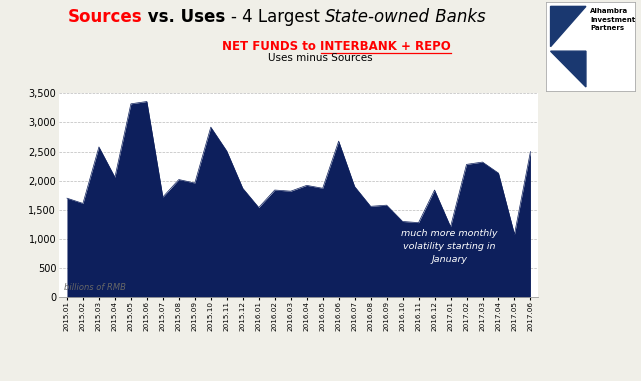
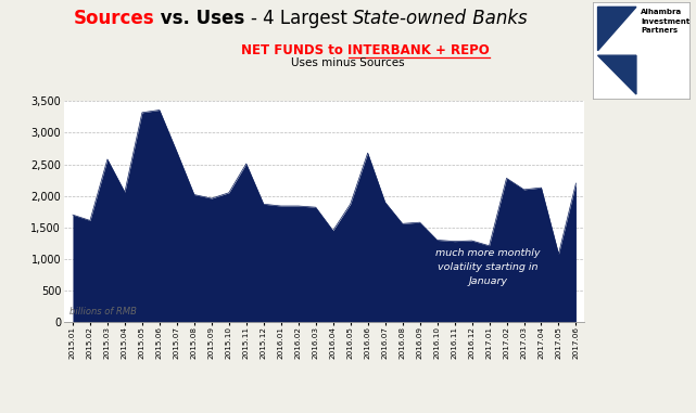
2015.07: 1,720 -> 2,700
2015.10: 2,920 -> 2,050
2016.01: 1,540 -> 1,840
2016.04: 1,920 -> 1,450
2016.12: 1,840 -> 1,290
2017.03: 2,320 -> 2,100
2017.06: 2,500 -> 2,200
